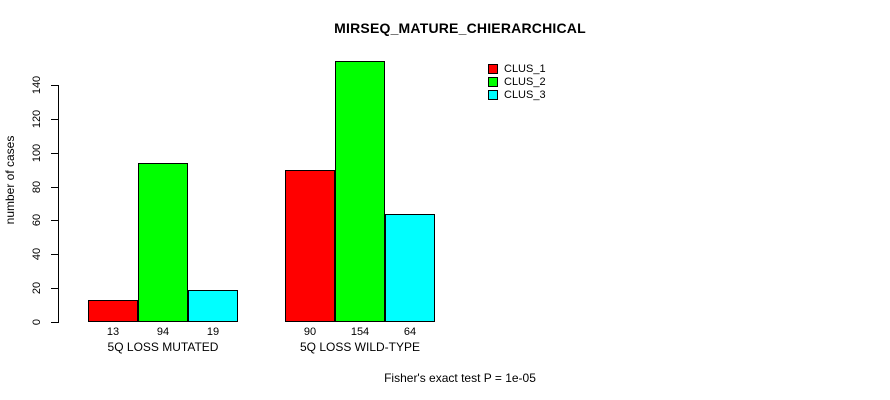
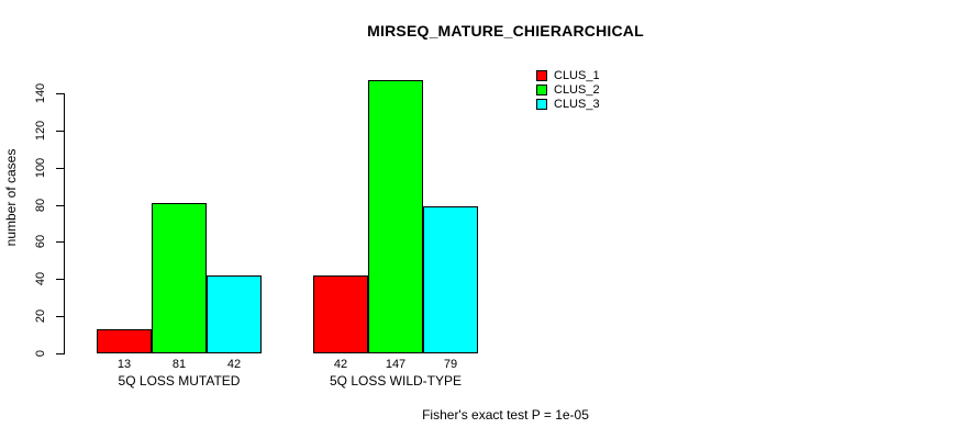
CLUS_2/5Q LOSS MUTATED: 94 -> 81
CLUS_3/5Q LOSS MUTATED: 19 -> 42
CLUS_1/5Q LOSS WILD-TYPE: 90 -> 42
CLUS_2/5Q LOSS WILD-TYPE: 154 -> 147
CLUS_3/5Q LOSS WILD-TYPE: 64 -> 79
